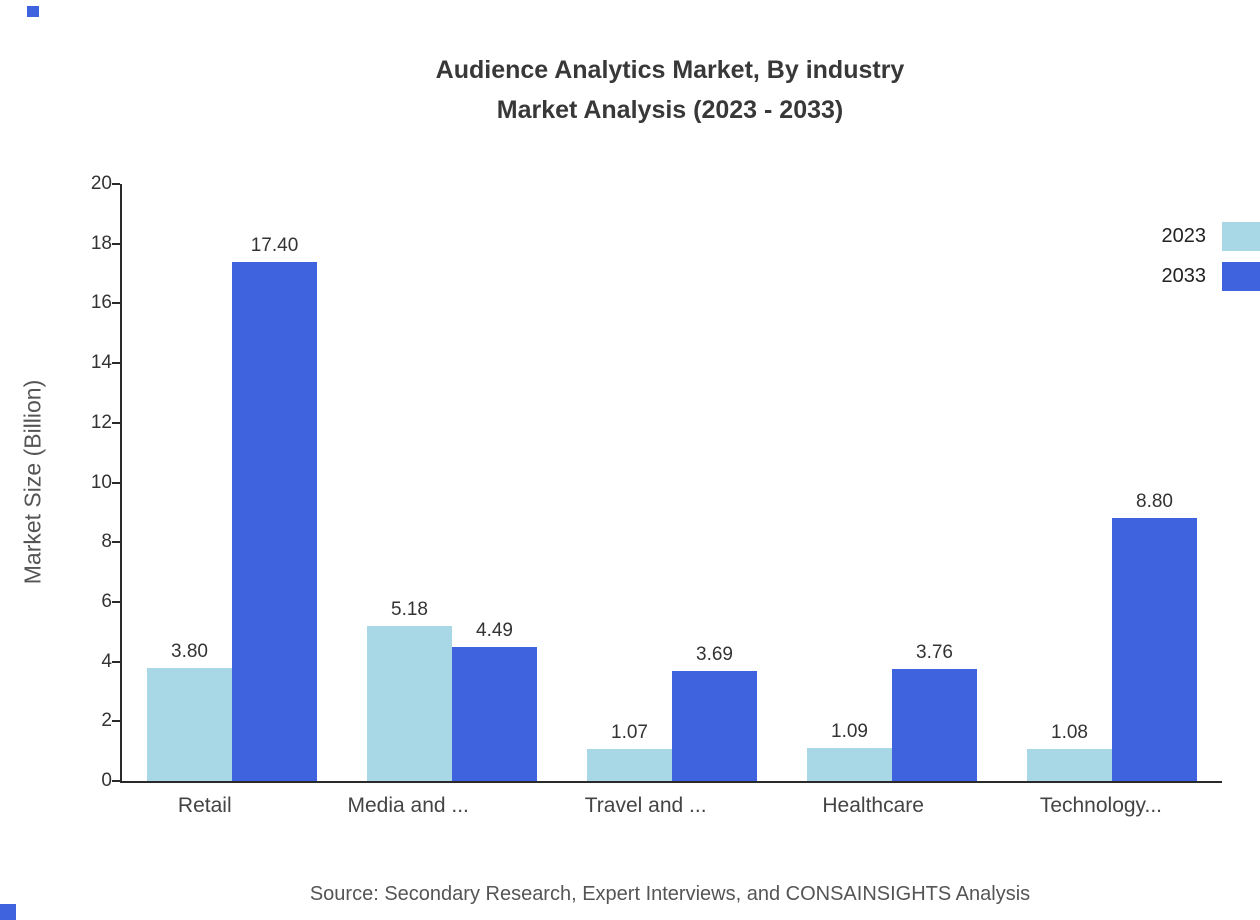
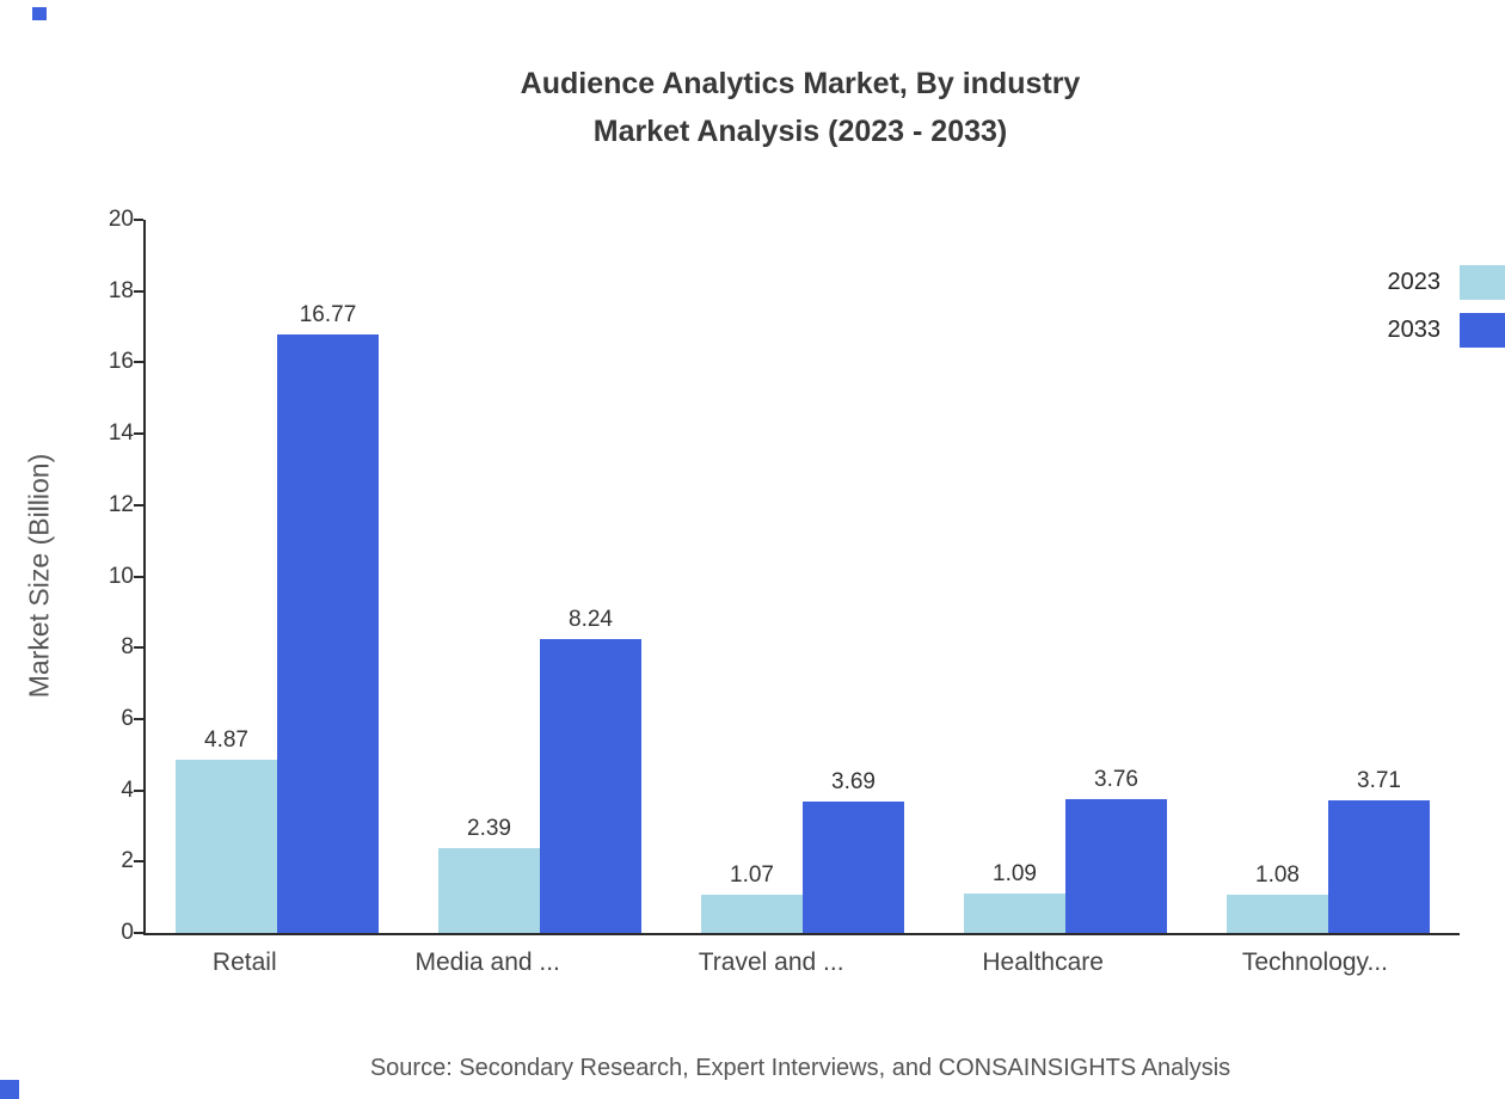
2023/Retail: 3.80 -> 4.87
2033/Retail: 17.40 -> 16.77
2023/Media and ...: 5.18 -> 2.39
2033/Media and ...: 4.49 -> 8.24
2033/Technology...: 8.80 -> 3.71
